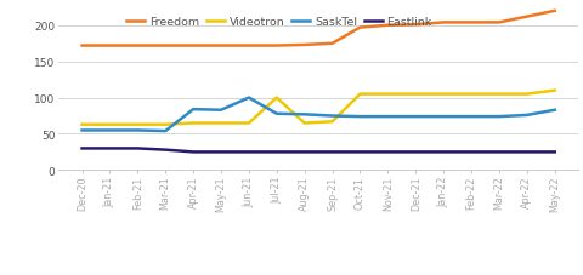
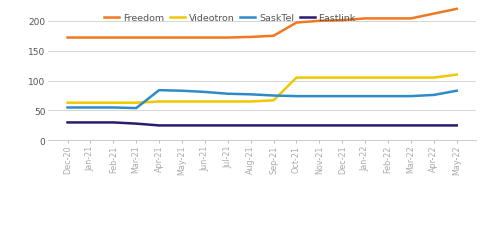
SaskTel/Jun-21: 100 -> 81
Videotron/Jul-21: 100 -> 65
